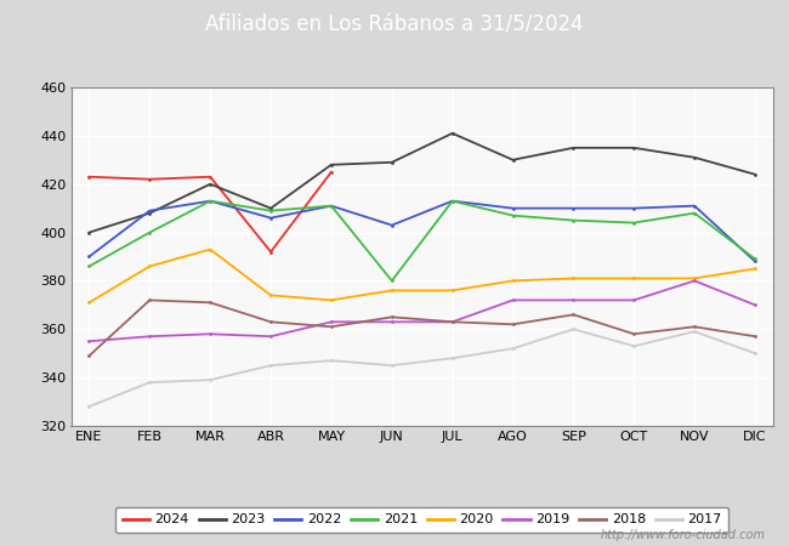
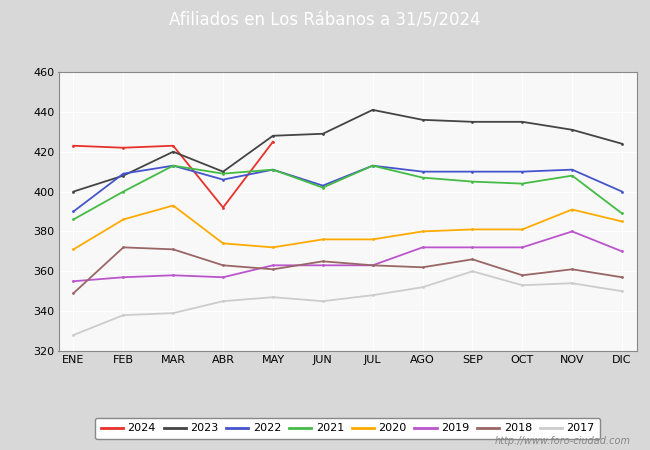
2021/JUN: 380 -> 402
2023/AGO: 430 -> 436
2020/NOV: 381 -> 391
2017/NOV: 359 -> 354
2022/DIC: 388 -> 400
